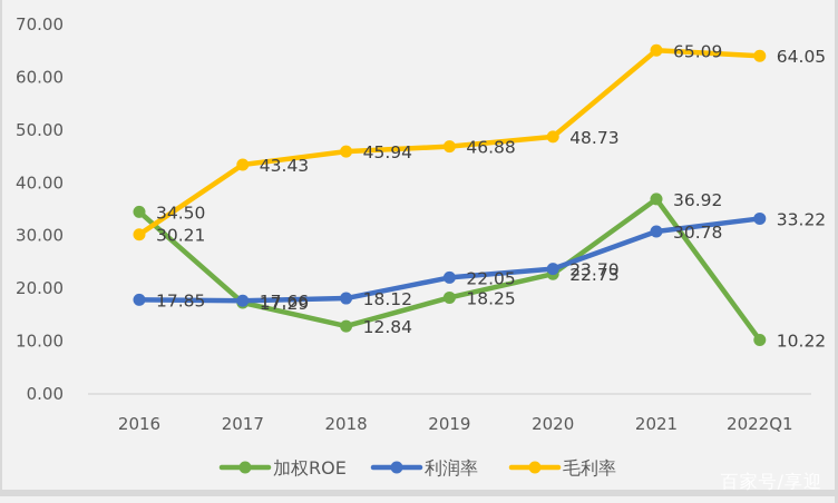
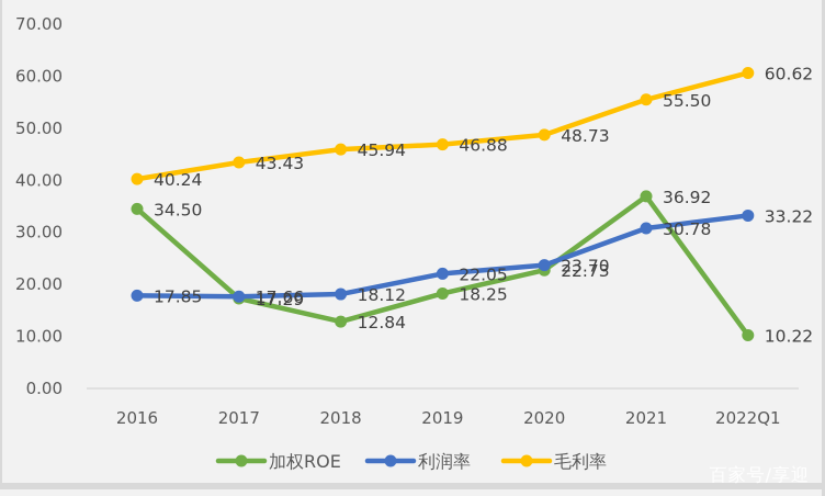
毛利率/2016: 30.21 -> 40.24
毛利率/2021: 65.09 -> 55.50
毛利率/2022Q1: 64.05 -> 60.62
